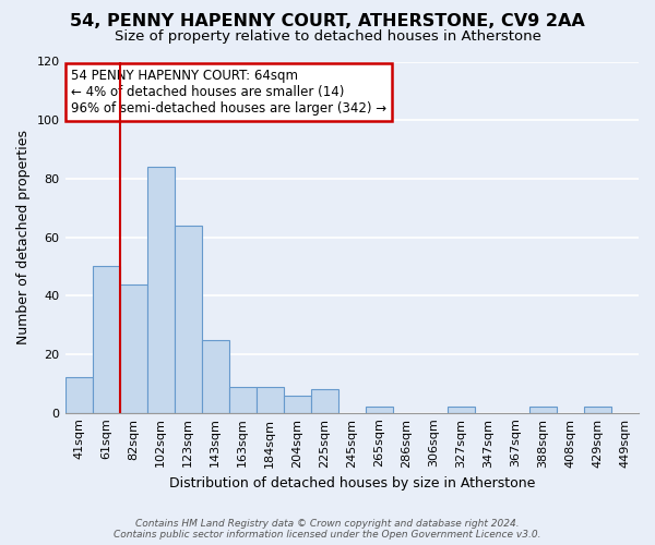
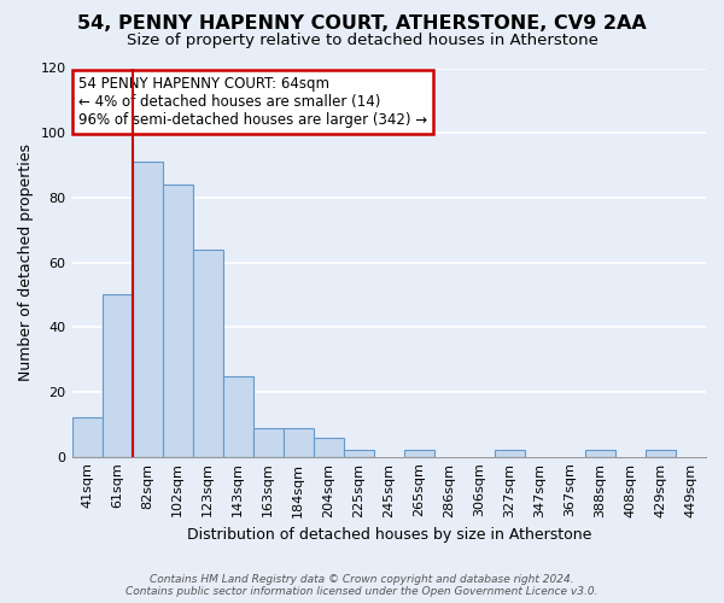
82sqm: 44 -> 91
225sqm: 8 -> 2
